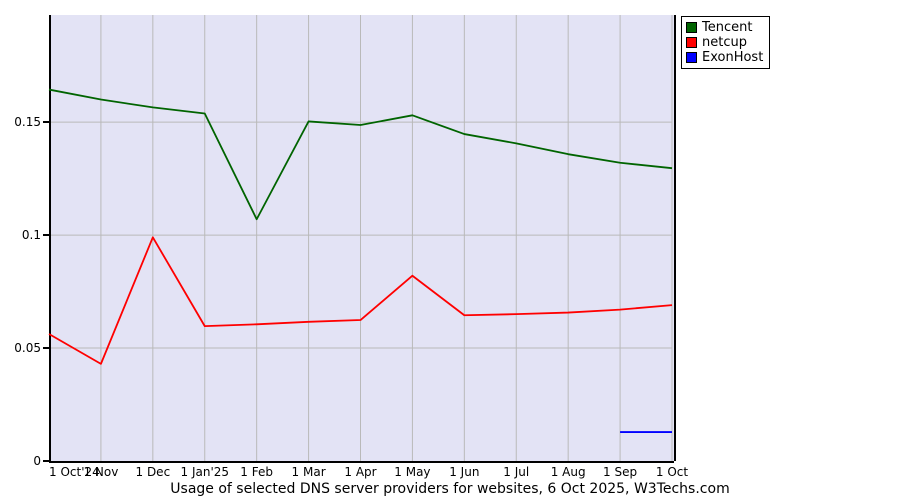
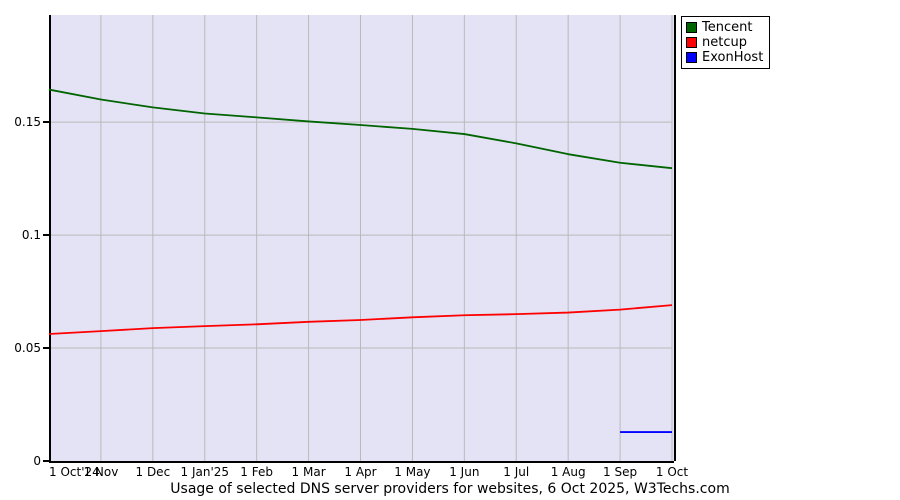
netcup/1 Nov: 0.043 -> 0.058
netcup/1 Dec: 0.099 -> 0.059
Tencent/1 Feb: 0.107 -> 0.152
Tencent/1 May: 0.153 -> 0.147
netcup/1 May: 0.082 -> 0.064
